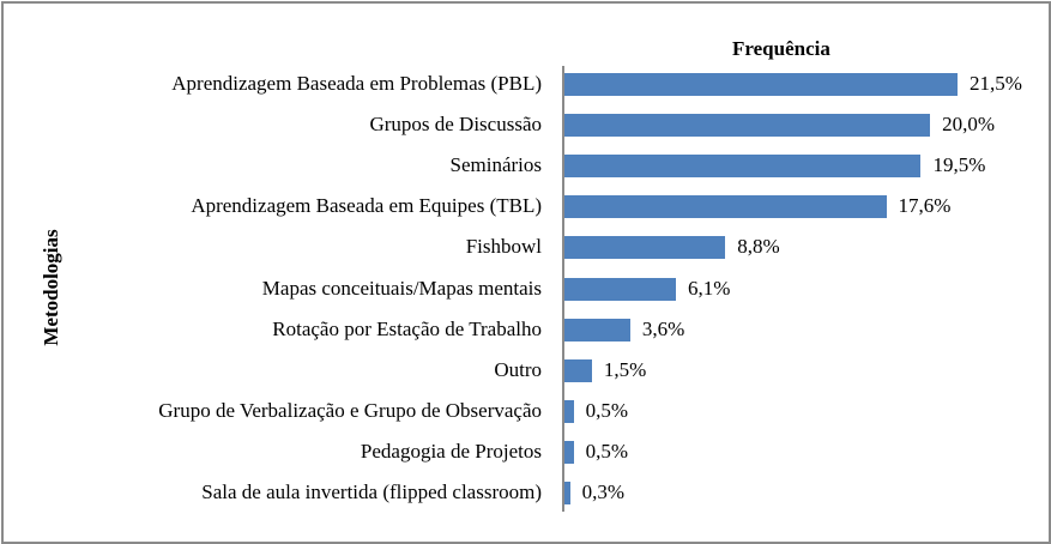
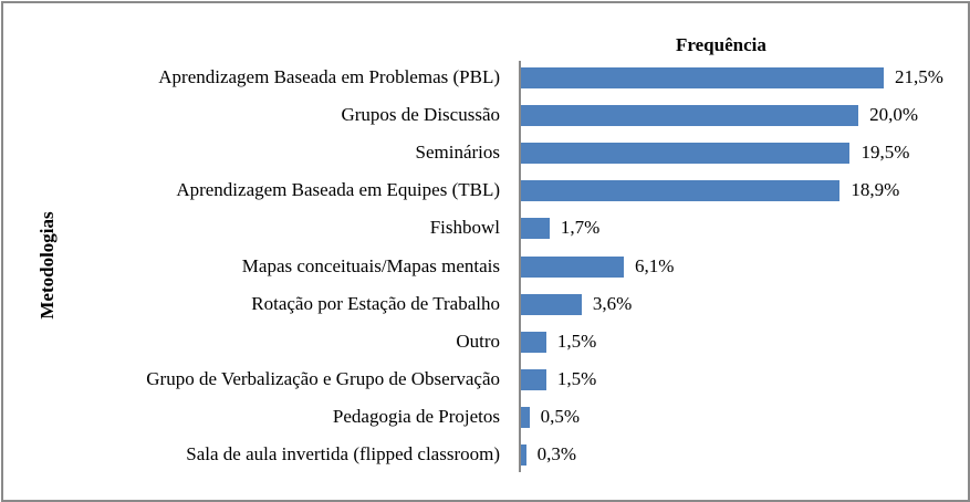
Aprendizagem Baseada em Equipes (TBL): 17,6% -> 18,9%
Fishbowl: 8,8% -> 1,7%
Grupo de Verbalização e Grupo de Observação: 0,5% -> 1,5%
